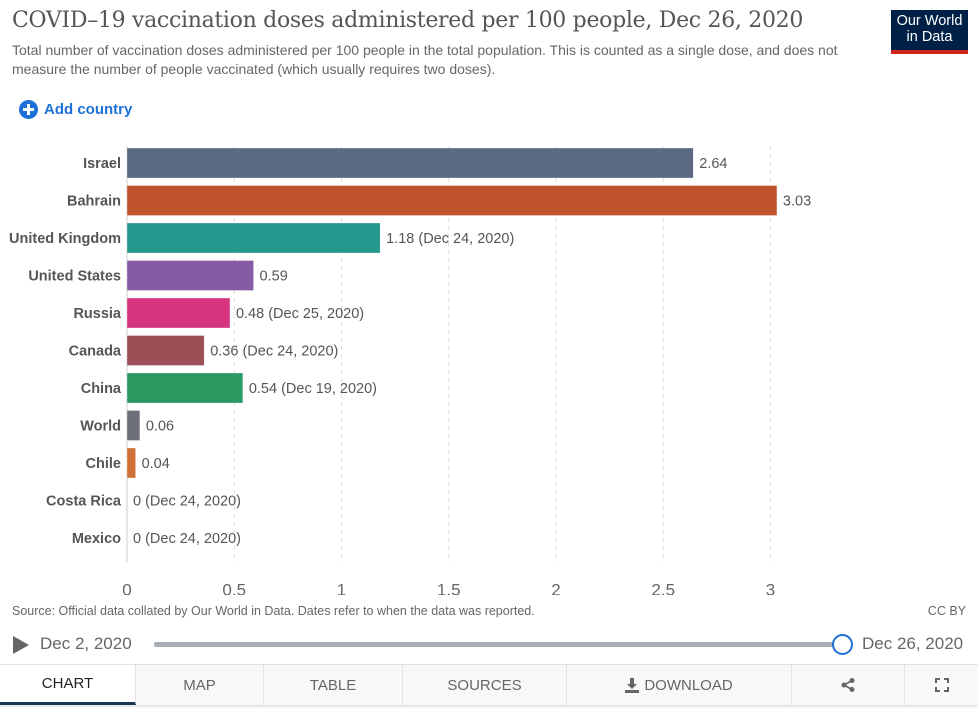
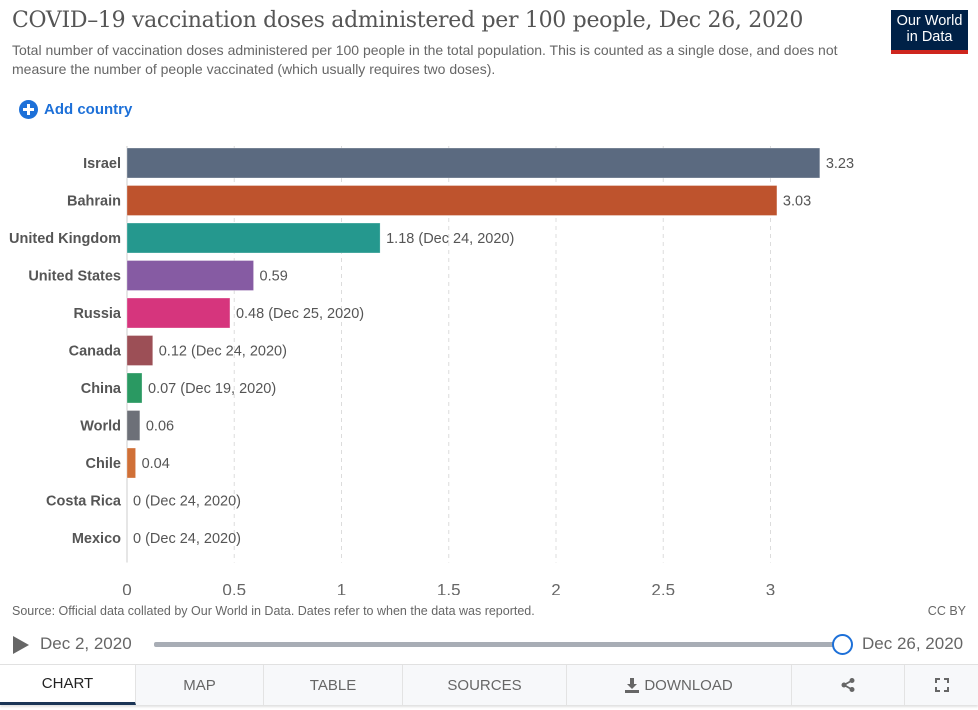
Israel: 2.64 -> 3.23
Canada: 0.36 -> 0.12
China: 0.54 -> 0.07
